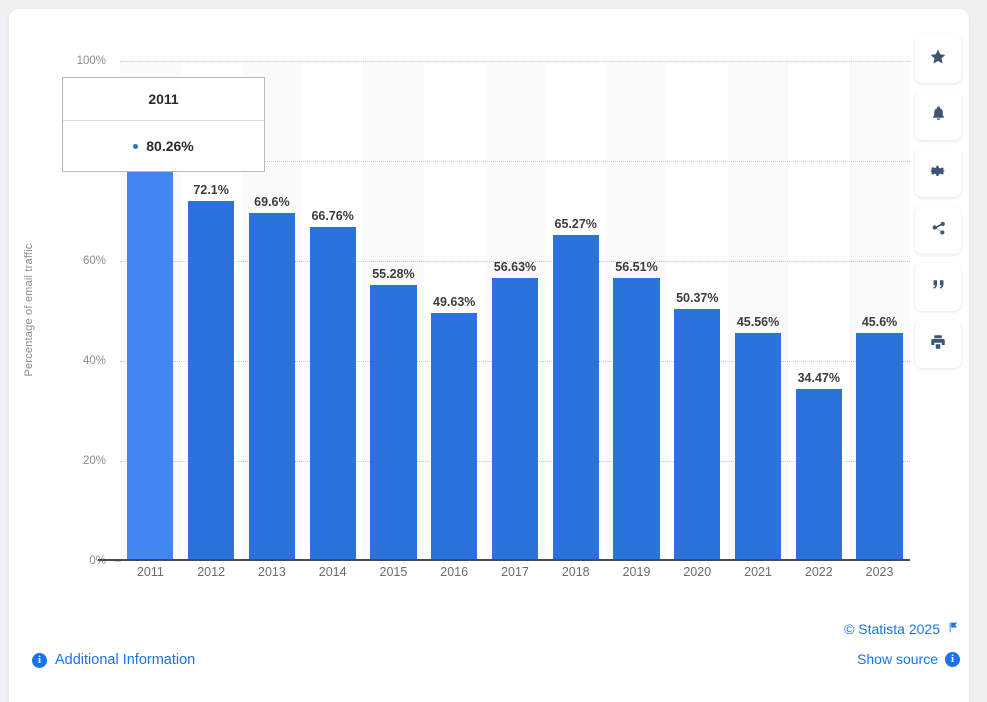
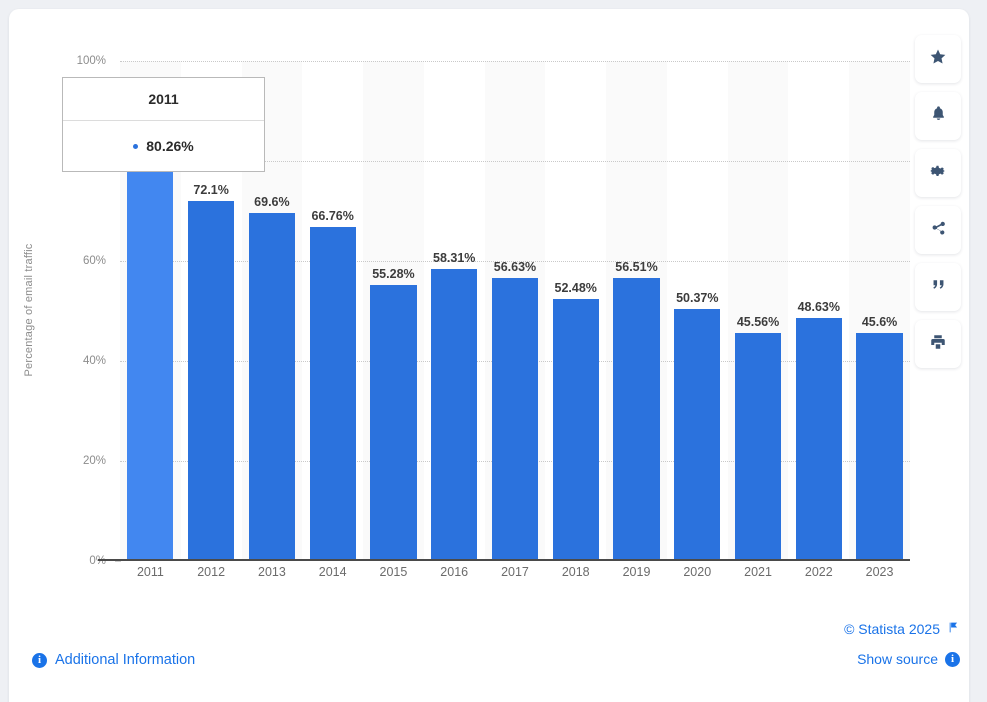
2016: 49.63% -> 58.31%
2018: 65.27% -> 52.48%
2022: 34.47% -> 48.63%
